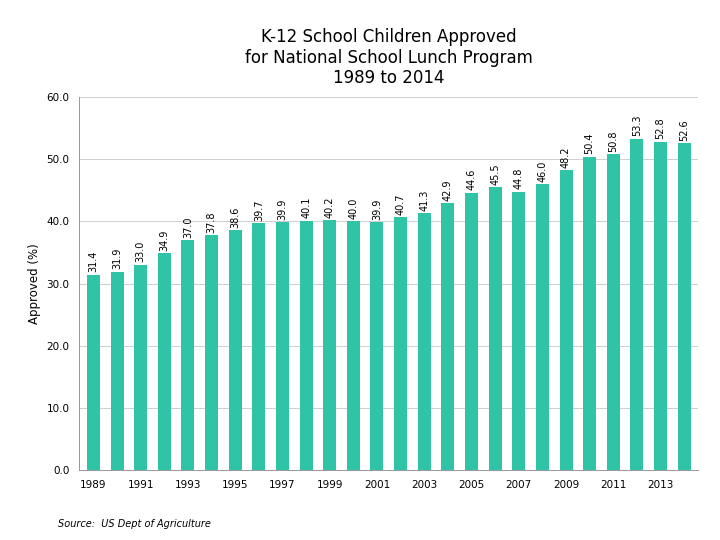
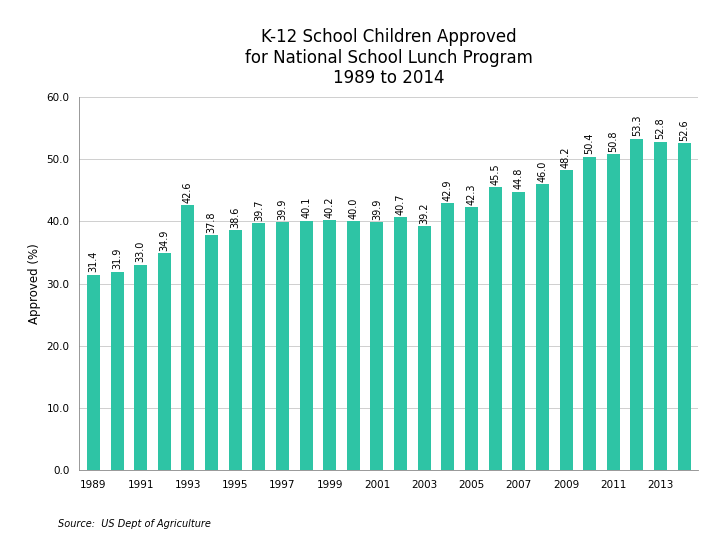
1993: 37.0 -> 42.6
2003: 41.3 -> 39.2
2005: 44.6 -> 42.3
